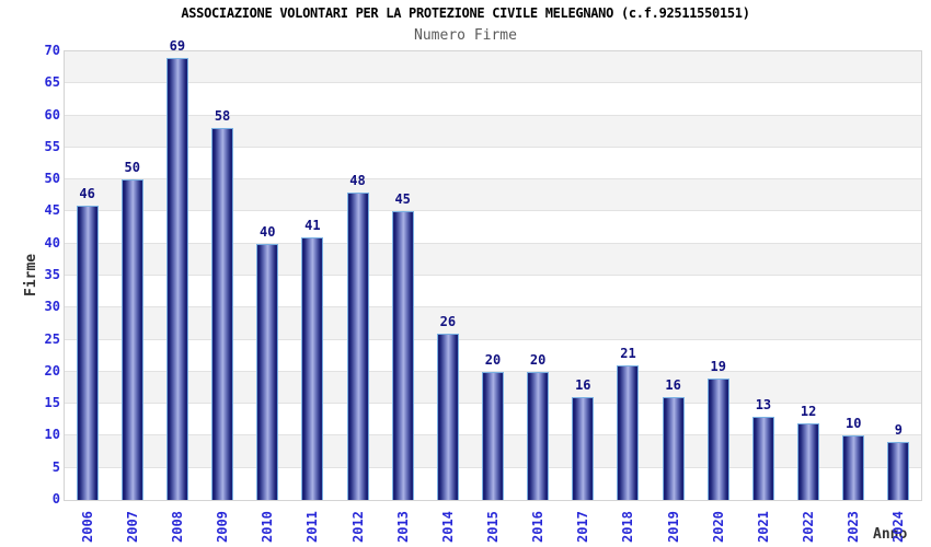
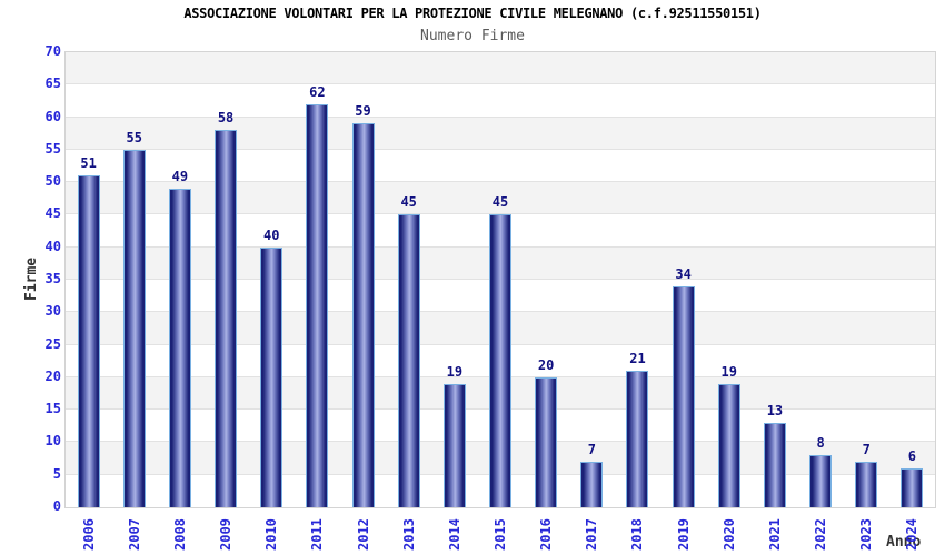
2006: 46 -> 51
2007: 50 -> 55
2008: 69 -> 49
2011: 41 -> 62
2012: 48 -> 59
2014: 26 -> 19
2015: 20 -> 45
2017: 16 -> 7
2019: 16 -> 34
2022: 12 -> 8
2023: 10 -> 7
2024: 9 -> 6
